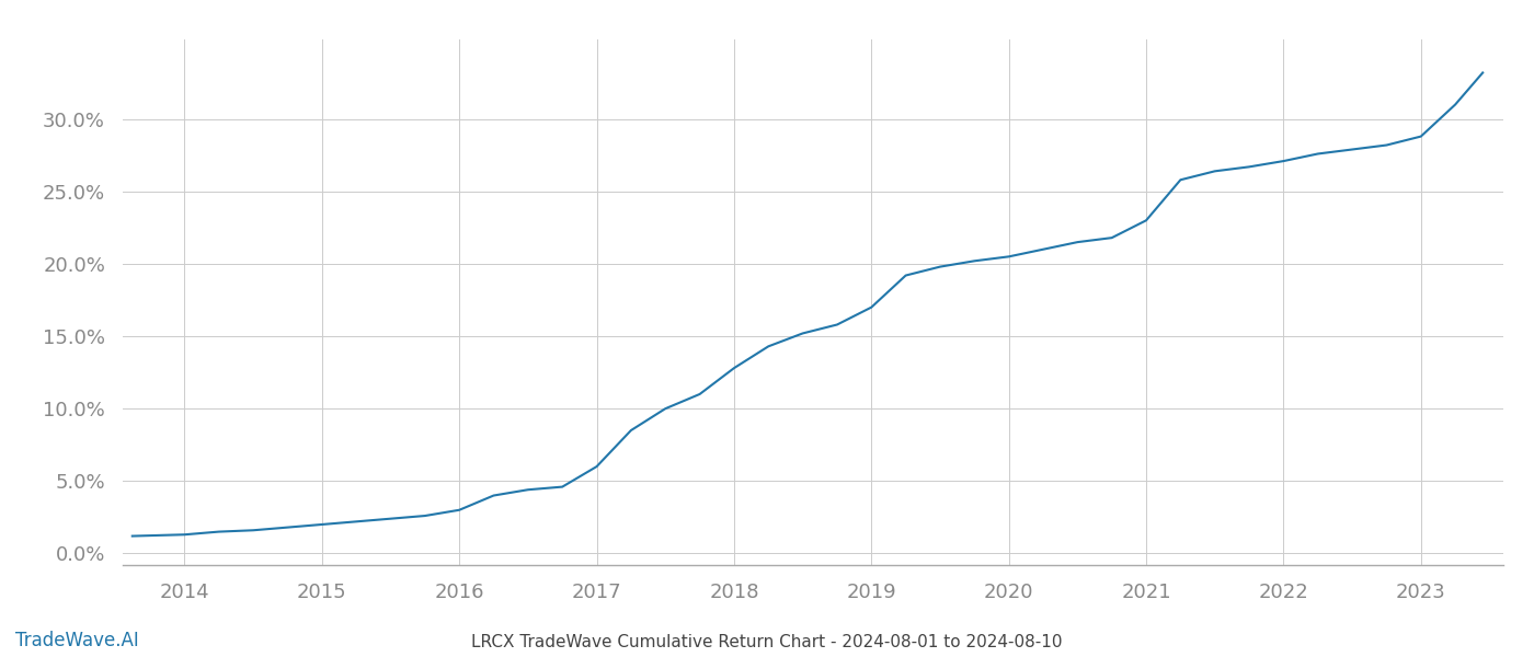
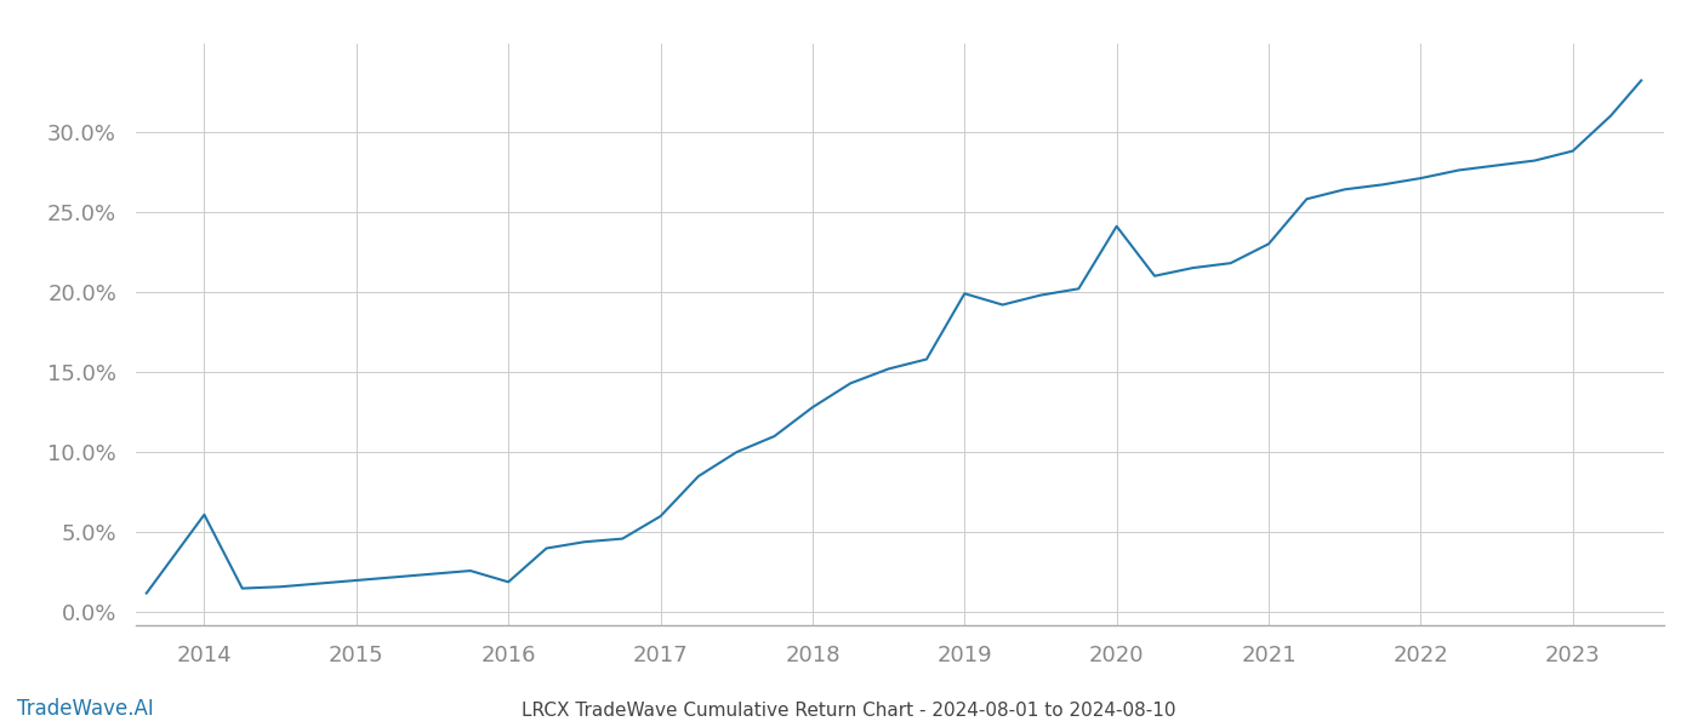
2014: 1.3% -> 6.1%
2016: 3.0% -> 1.9%
2019: 17.0% -> 19.9%
2020: 20.5% -> 24.1%
